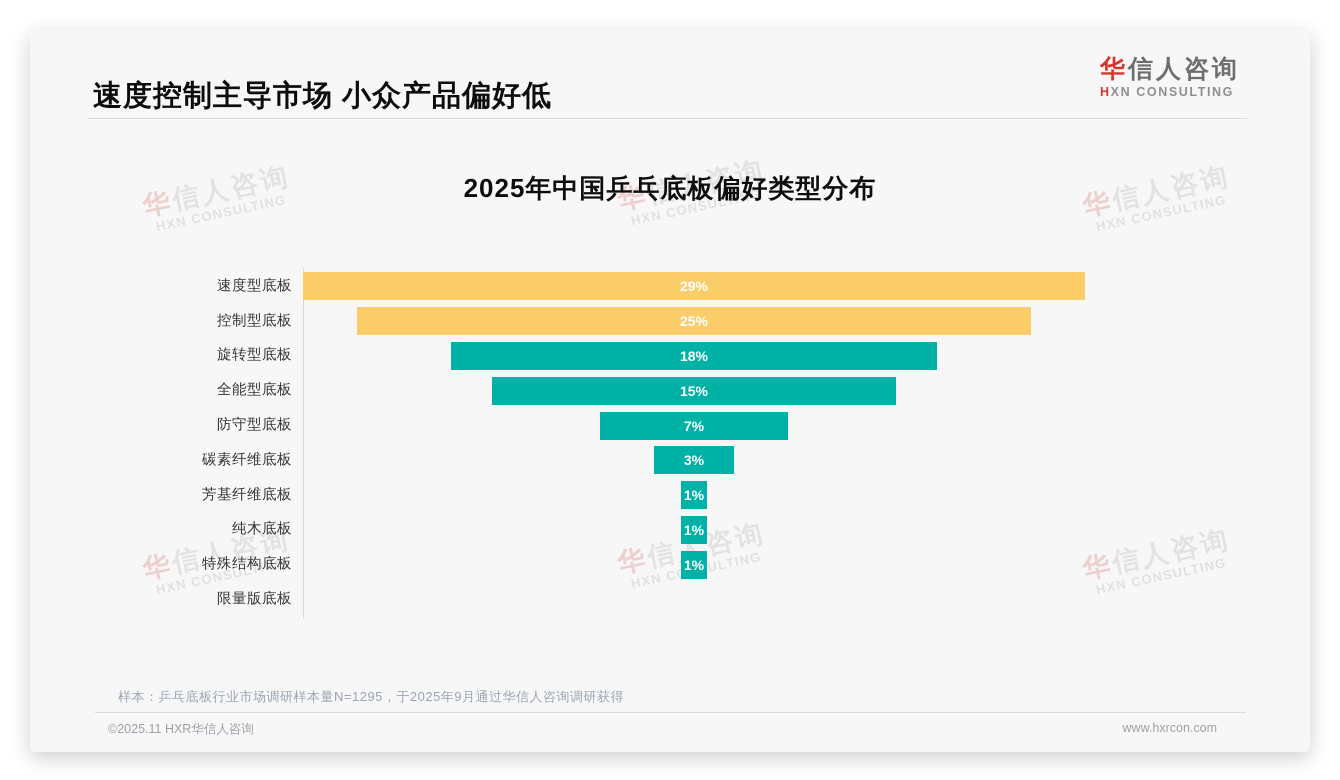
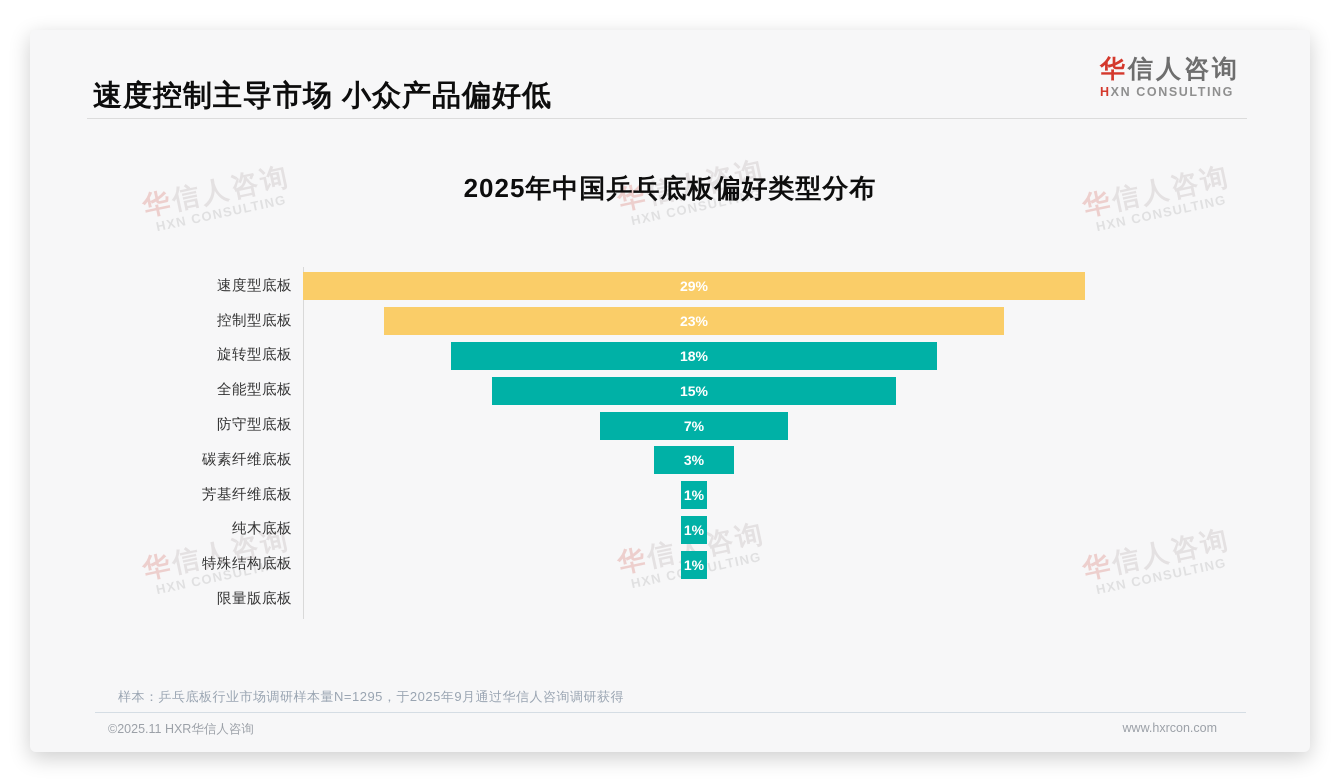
控制型底板: 25% -> 23%
